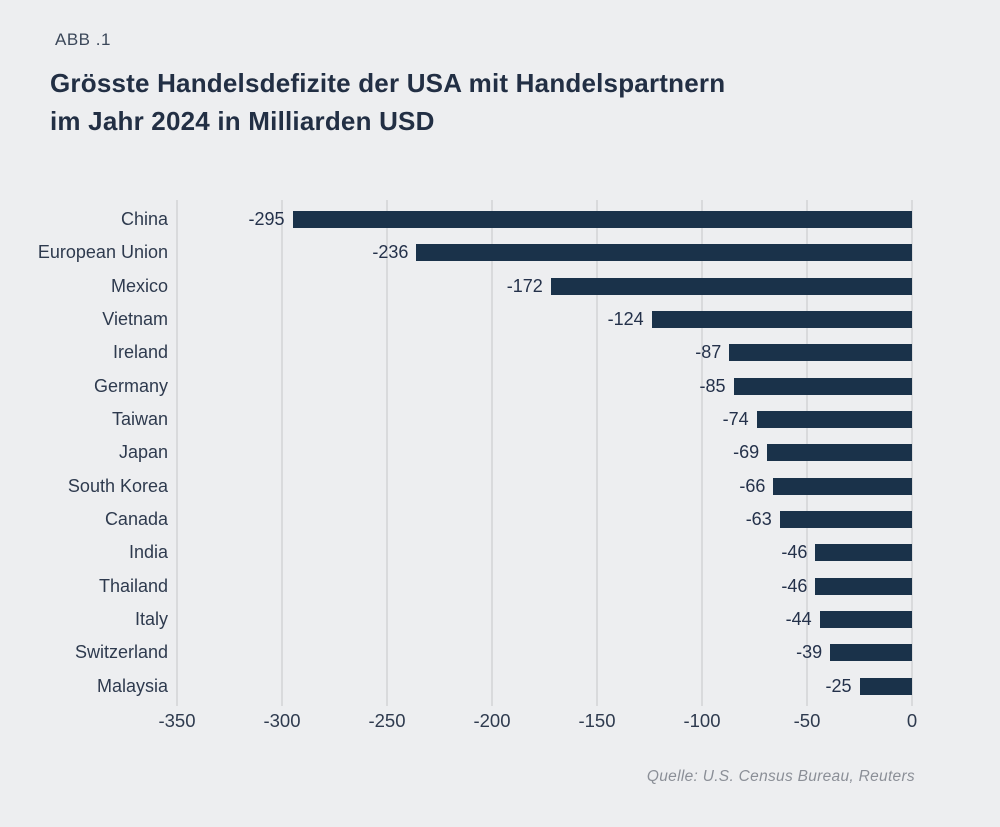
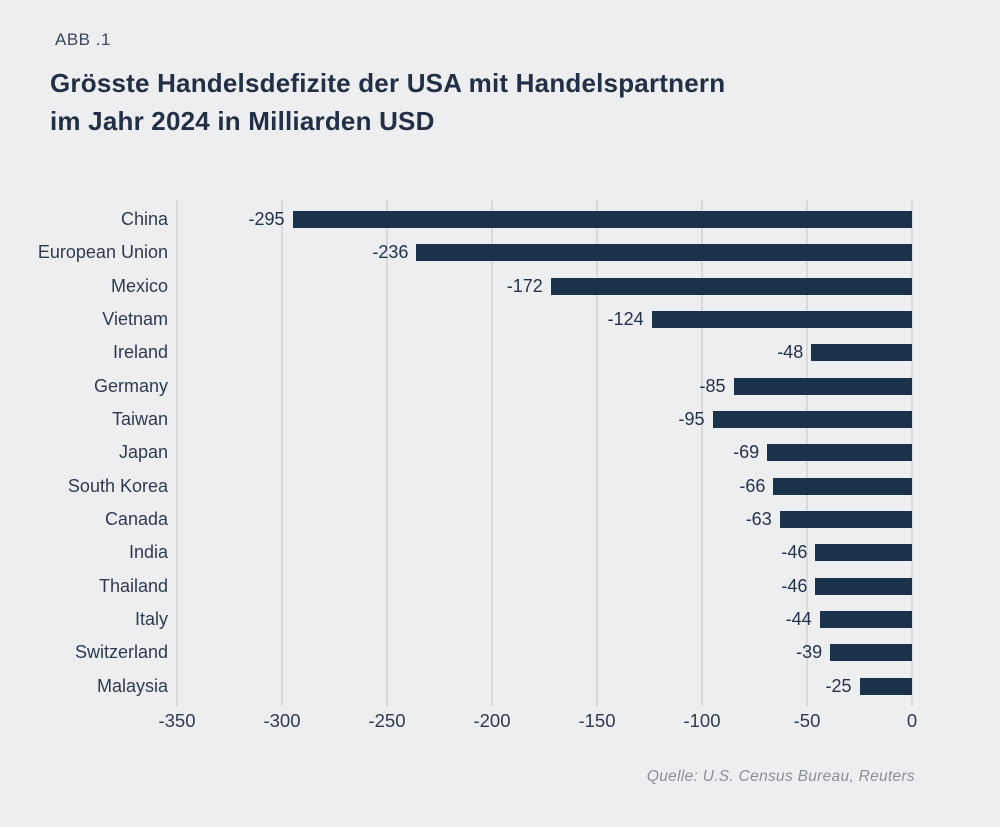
Ireland: -87 -> -48
Taiwan: -74 -> -95
